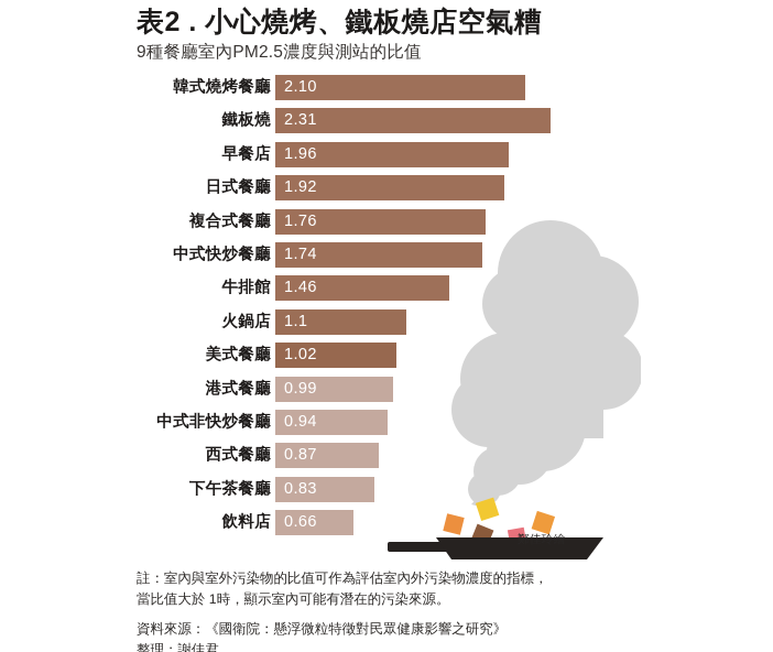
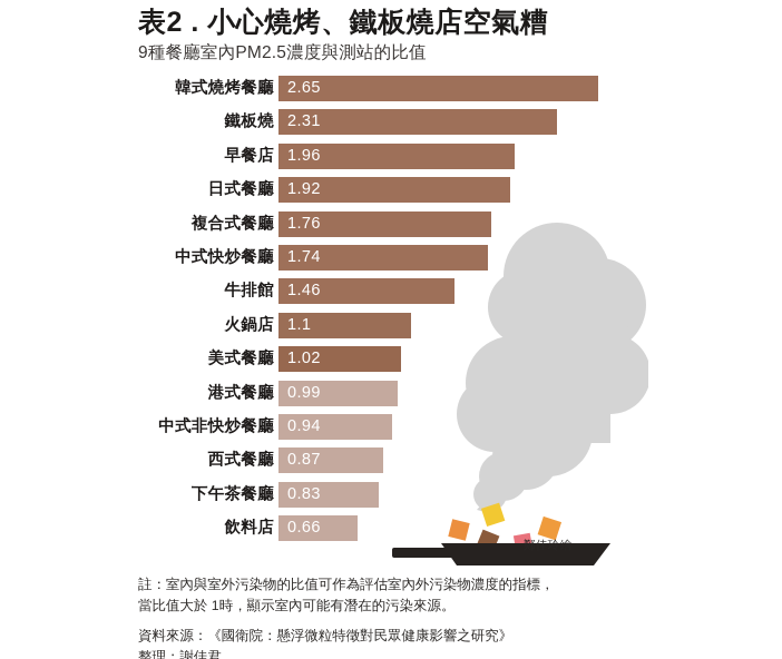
韓式燒烤餐廳: 2.10 -> 2.65
